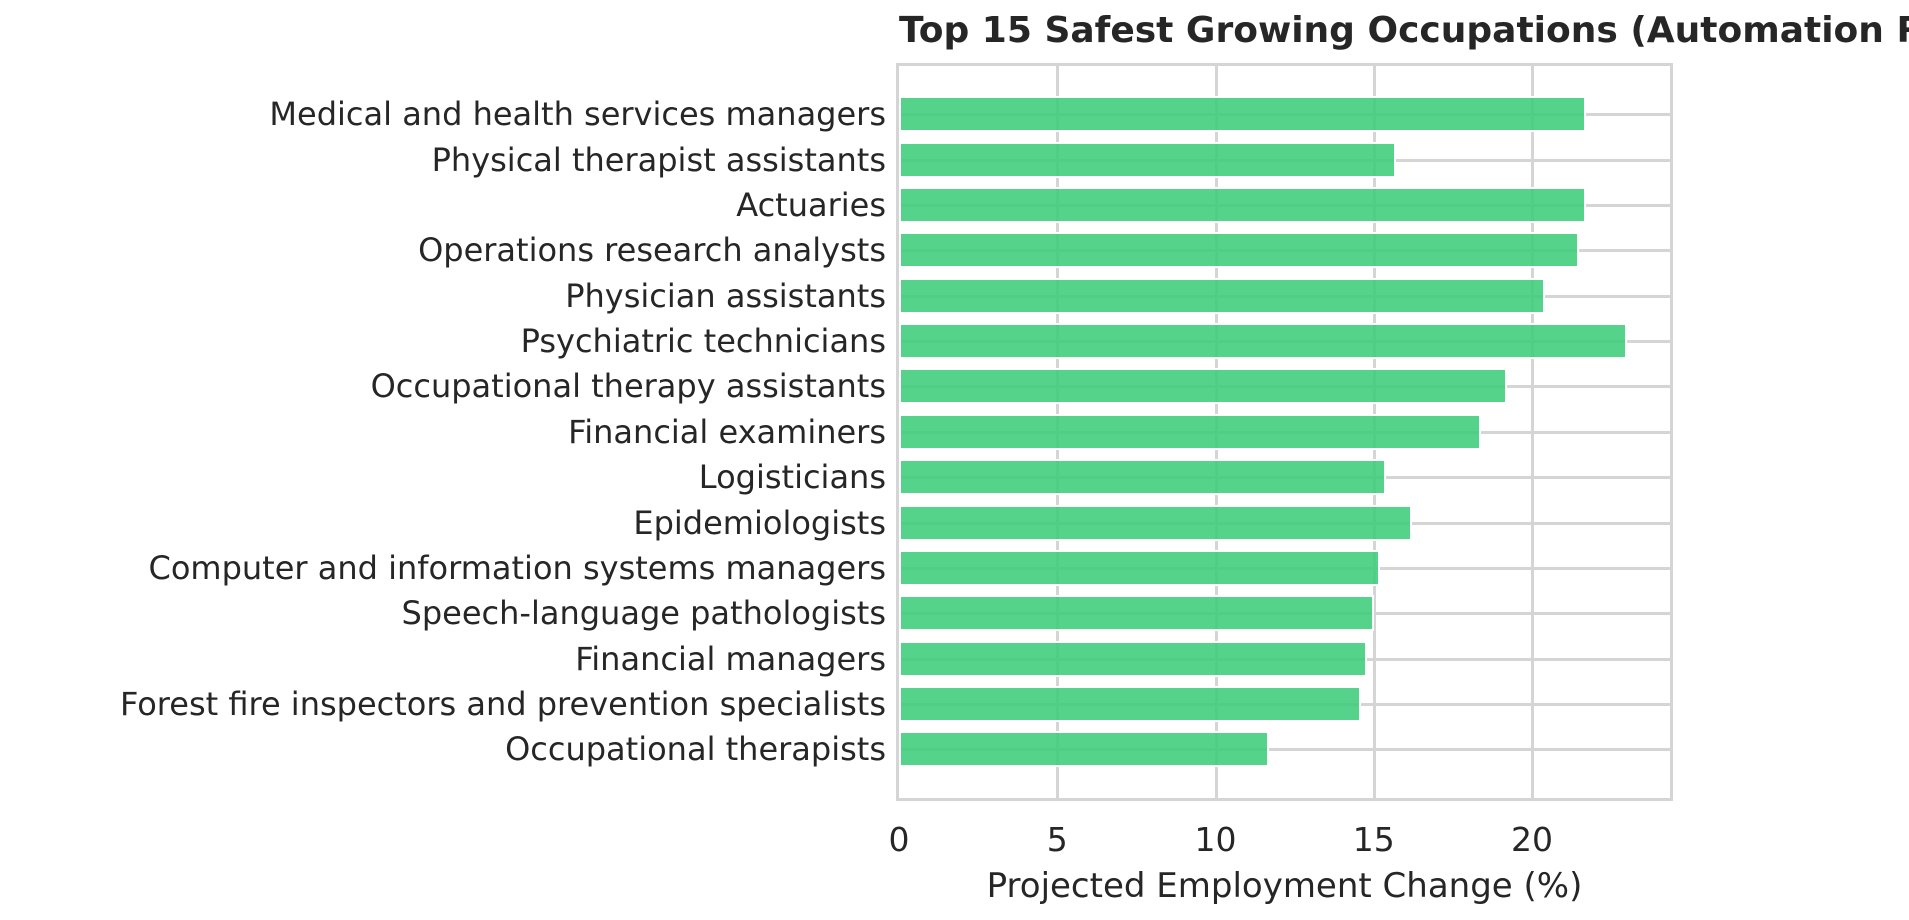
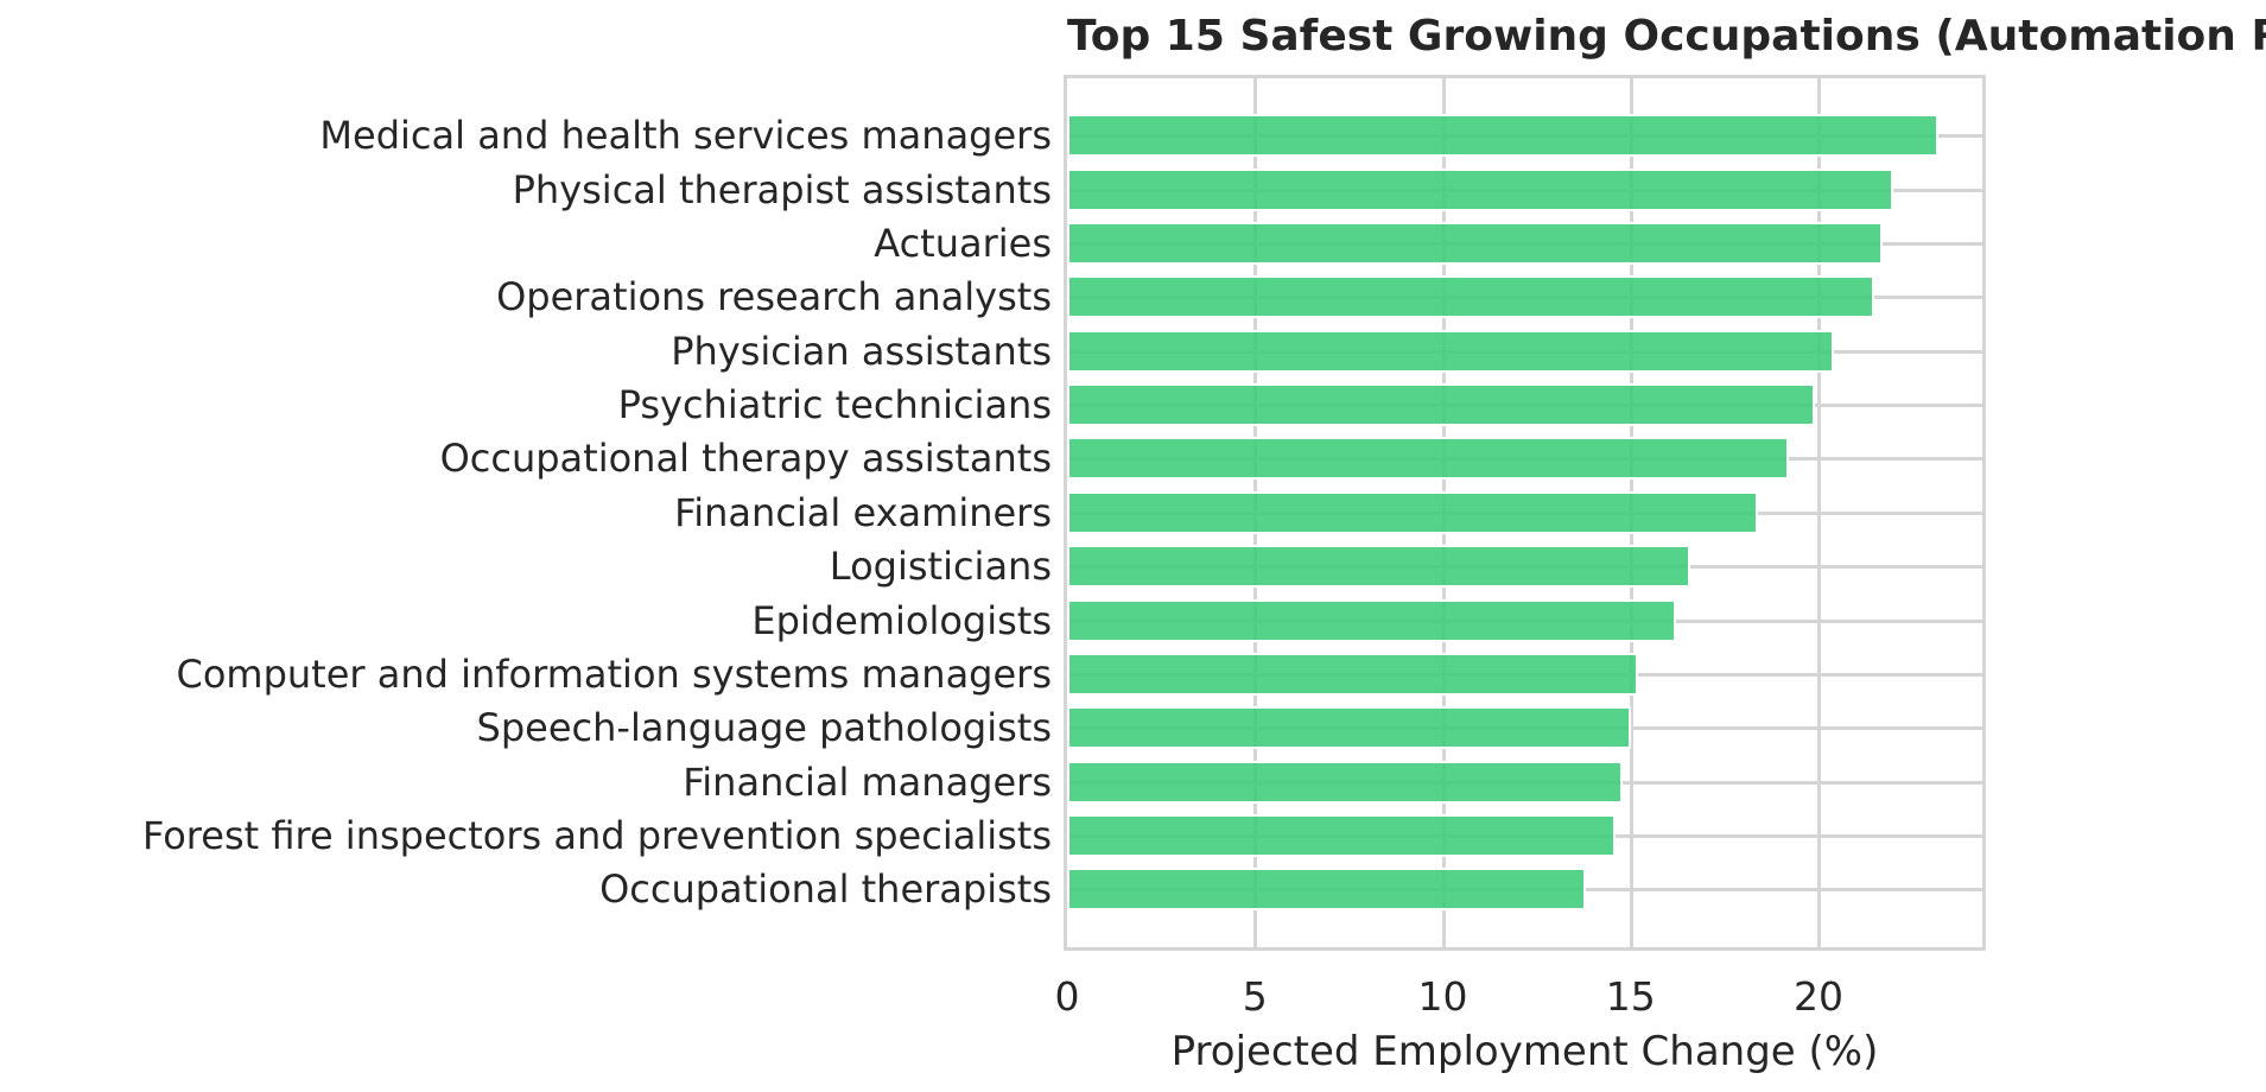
Medical and health services managers: 21.7 -> 23.2
Physical therapist assistants: 15.7 -> 22.0
Psychiatric technicians: 23.0 -> 19.9
Logisticians: 15.4 -> 16.6
Occupational therapists: 11.7 -> 13.8
